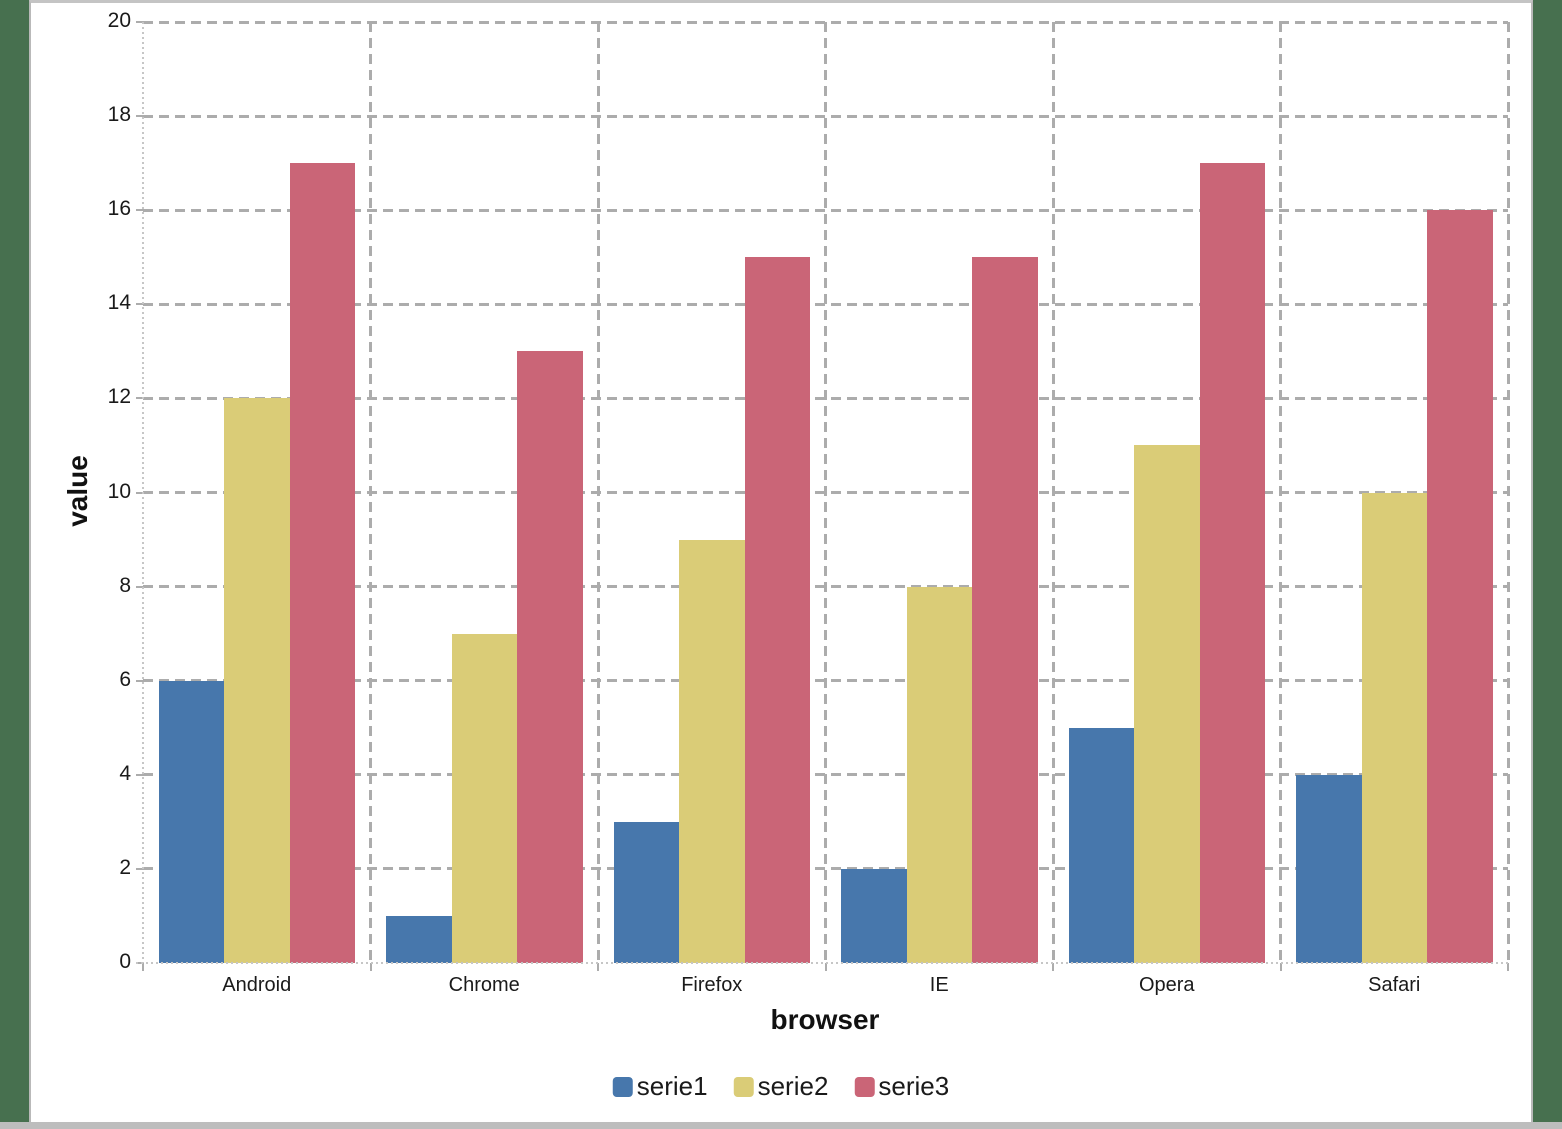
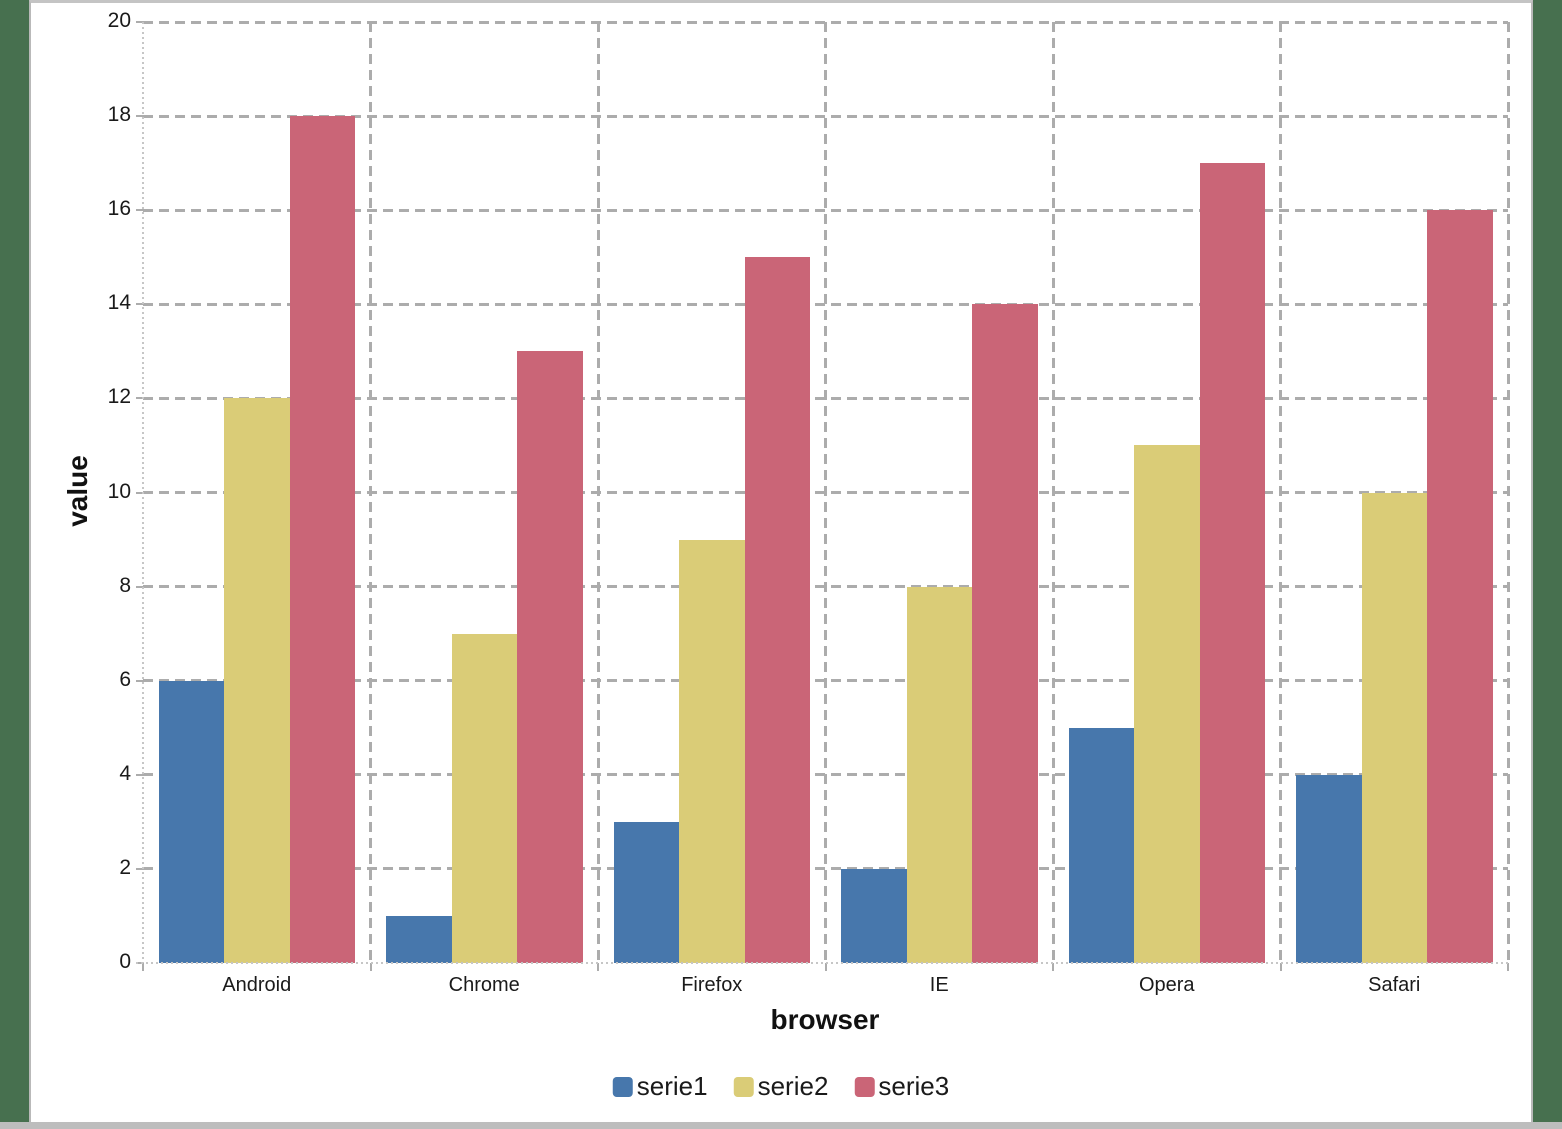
serie3/Android: 17 -> 18
serie3/IE: 15 -> 14
